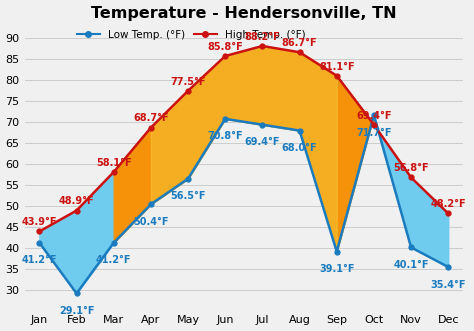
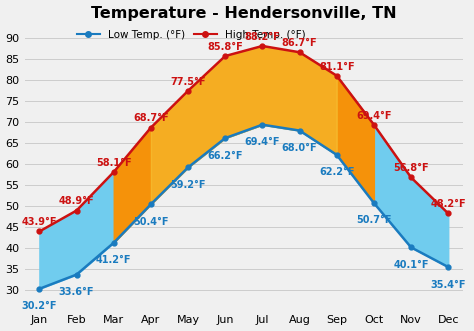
Low Temp. (°F)/Jan: 41.2°F -> 30.2°F
Low Temp. (°F)/Feb: 29.1°F -> 33.6°F
Low Temp. (°F)/May: 56.5°F -> 59.2°F
Low Temp. (°F)/Jun: 70.8°F -> 66.2°F
Low Temp. (°F)/Sep: 39.1°F -> 62.2°F
Low Temp. (°F)/Oct: 71.7°F -> 50.7°F
